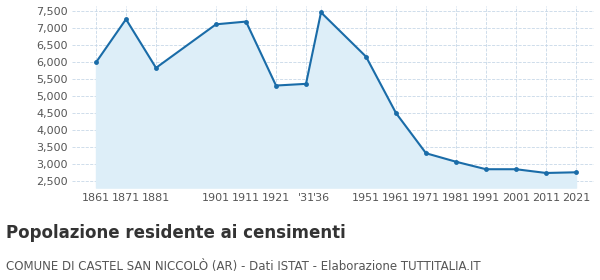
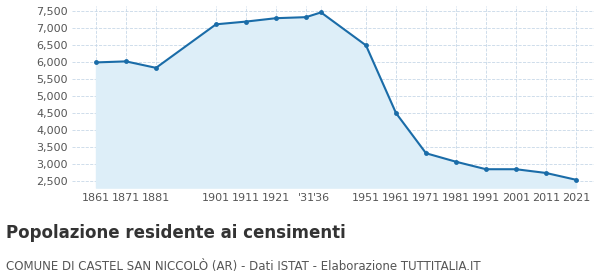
1871: 7,250 -> 6,010
1921: 5,300 -> 7,280
'31: 5,350 -> 7,310
1951: 6,150 -> 6,480
2021: 2,750 -> 2,530
